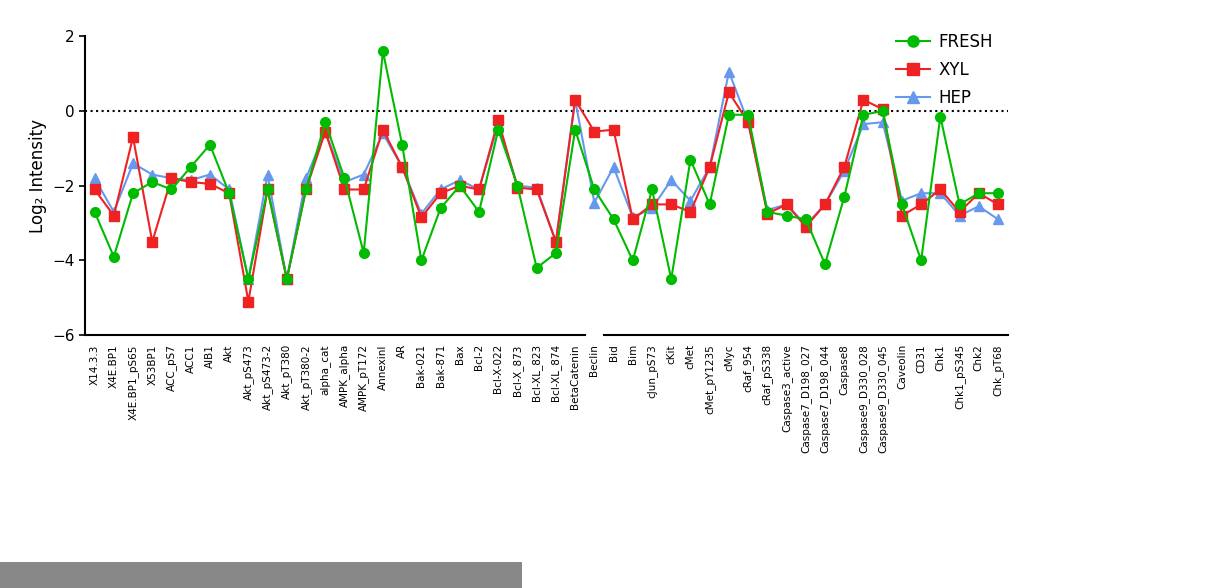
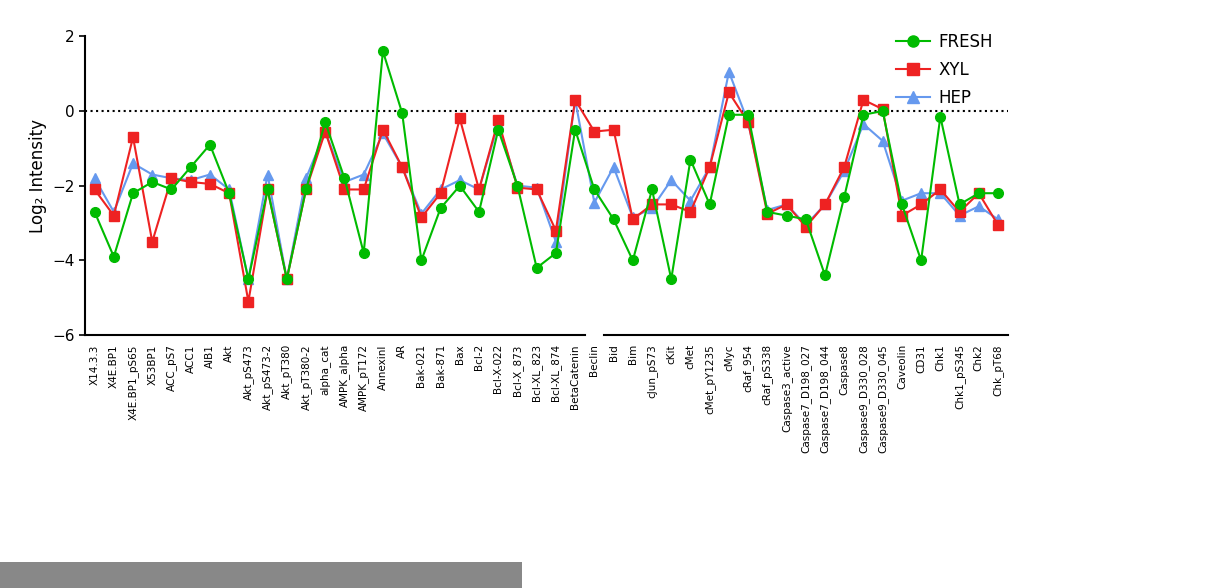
FRESH/AR: -0.90 -> -0.05
XYL/Bax: -2.00 -> -0.20
XYL/Bcl-XL_874: -3.50 -> -3.20
FRESH/Caspase7_D198_044: -4.10 -> -4.40
HEP/Caspase9_D330_045: -0.30 -> -0.80
XYL/Chk_pT68: -2.50 -> -3.05
